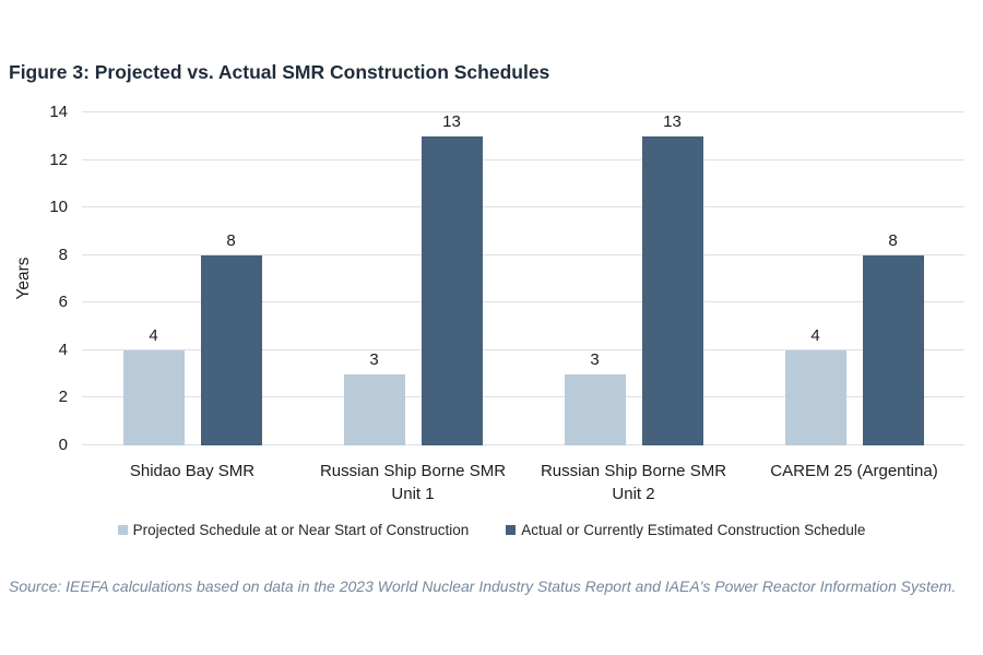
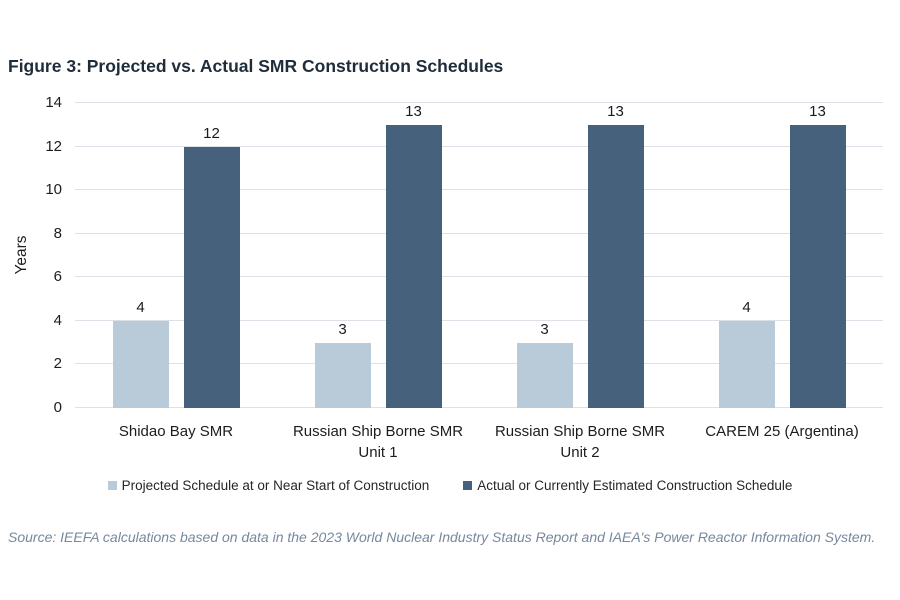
Actual or Currently Estimated Construction Schedule/Shidao Bay SMR: 8 -> 12
Actual or Currently Estimated Construction Schedule/CAREM 25 (Argentina): 8 -> 13
